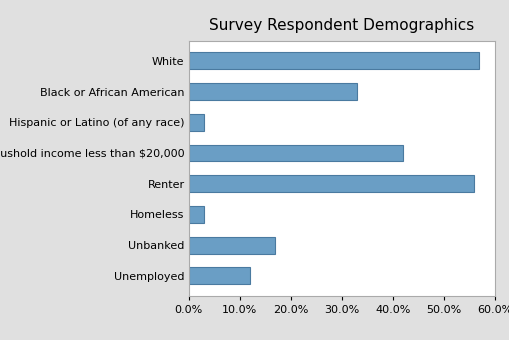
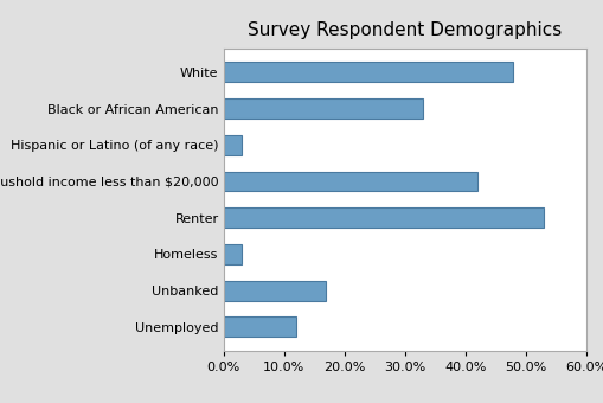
White: 57% -> 48%
Renter: 56% -> 53%
